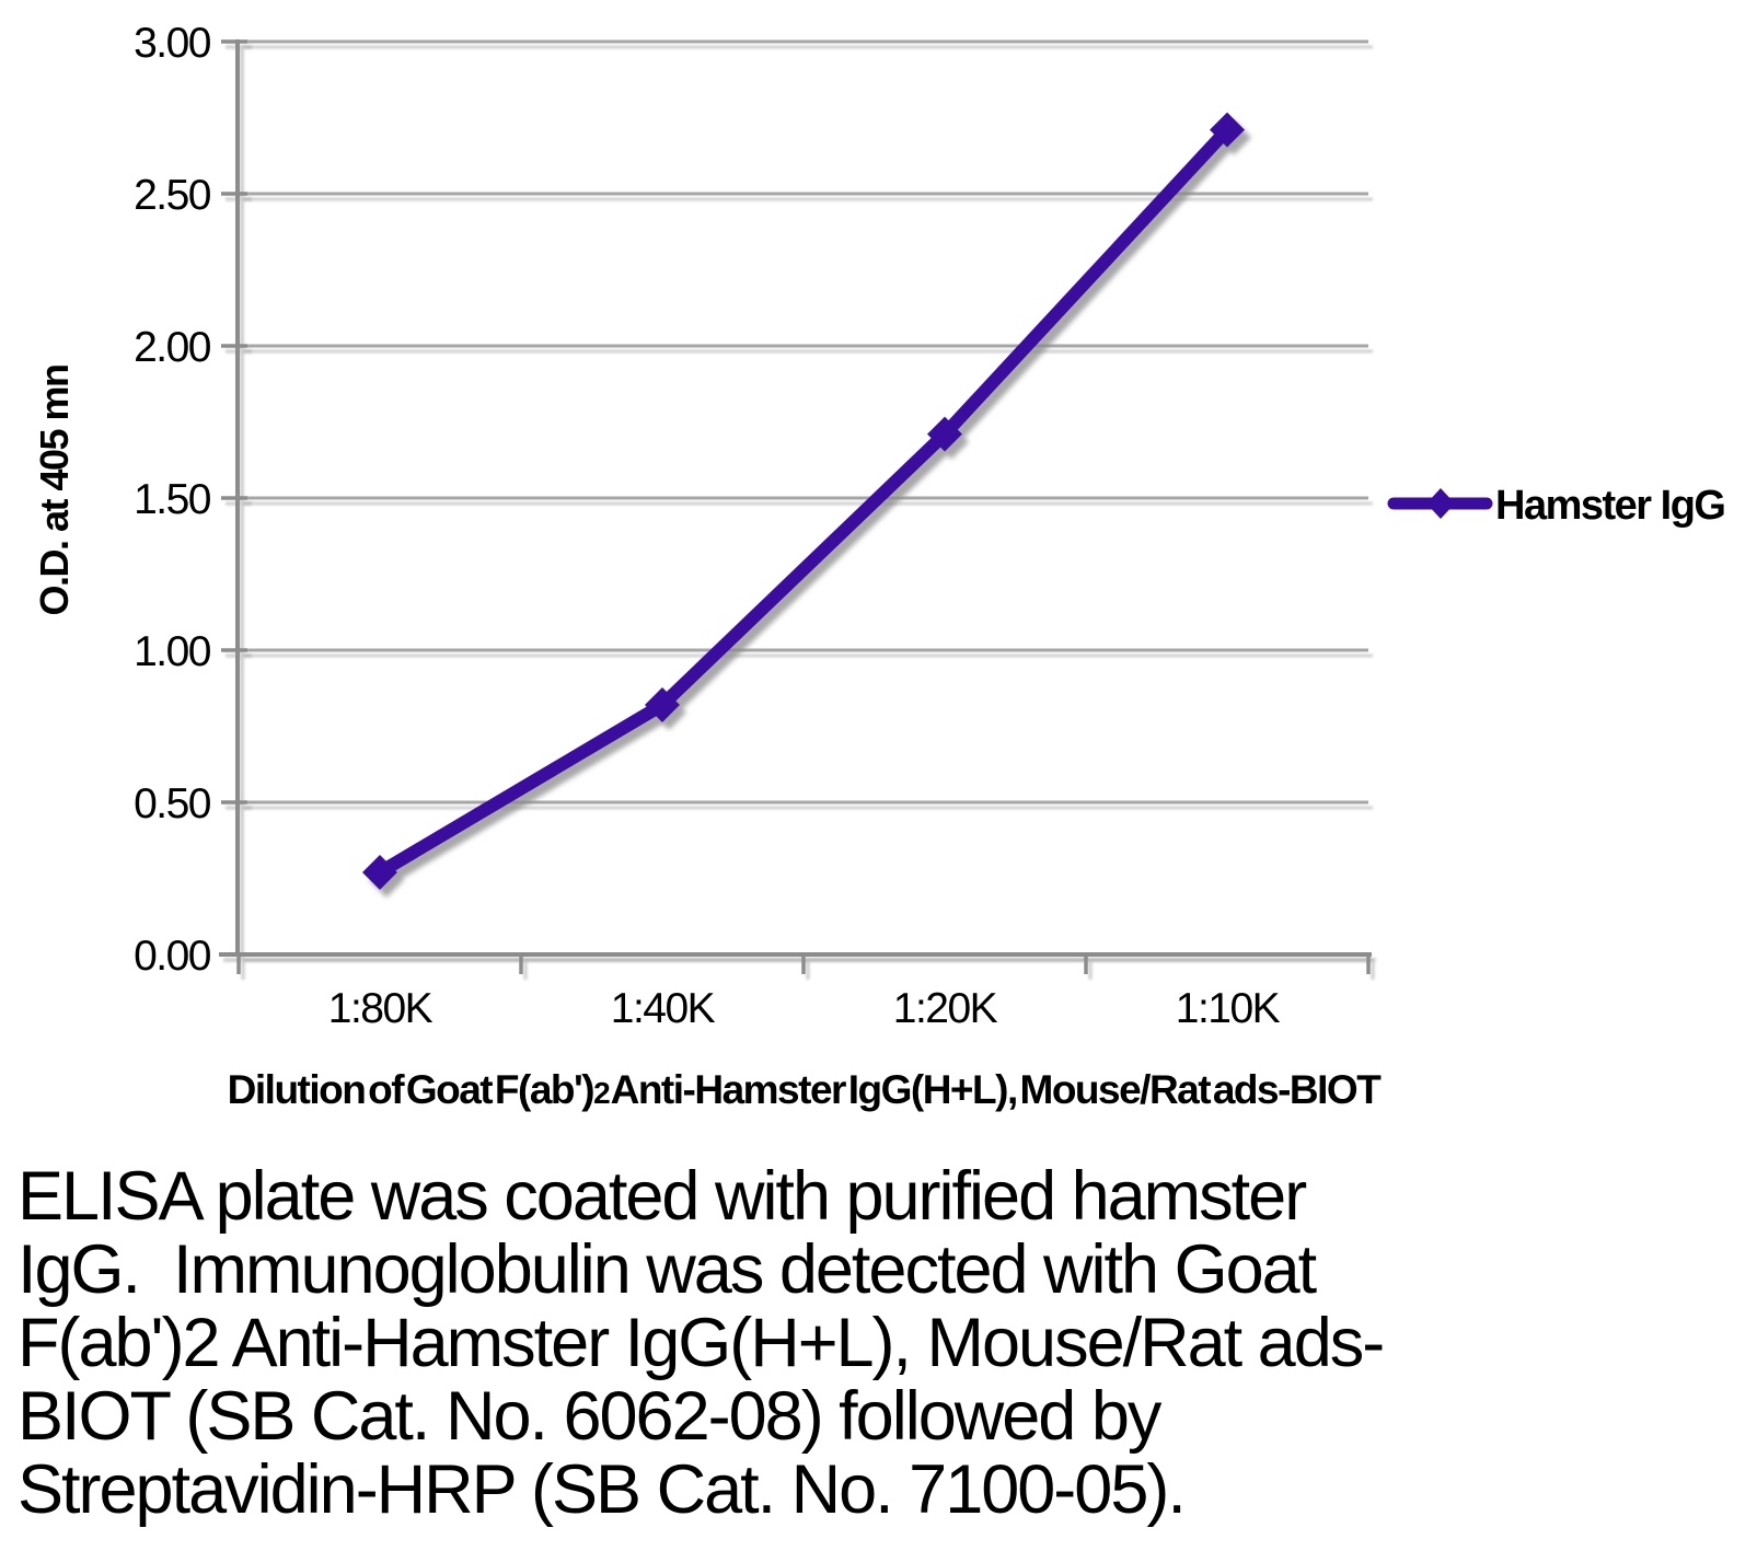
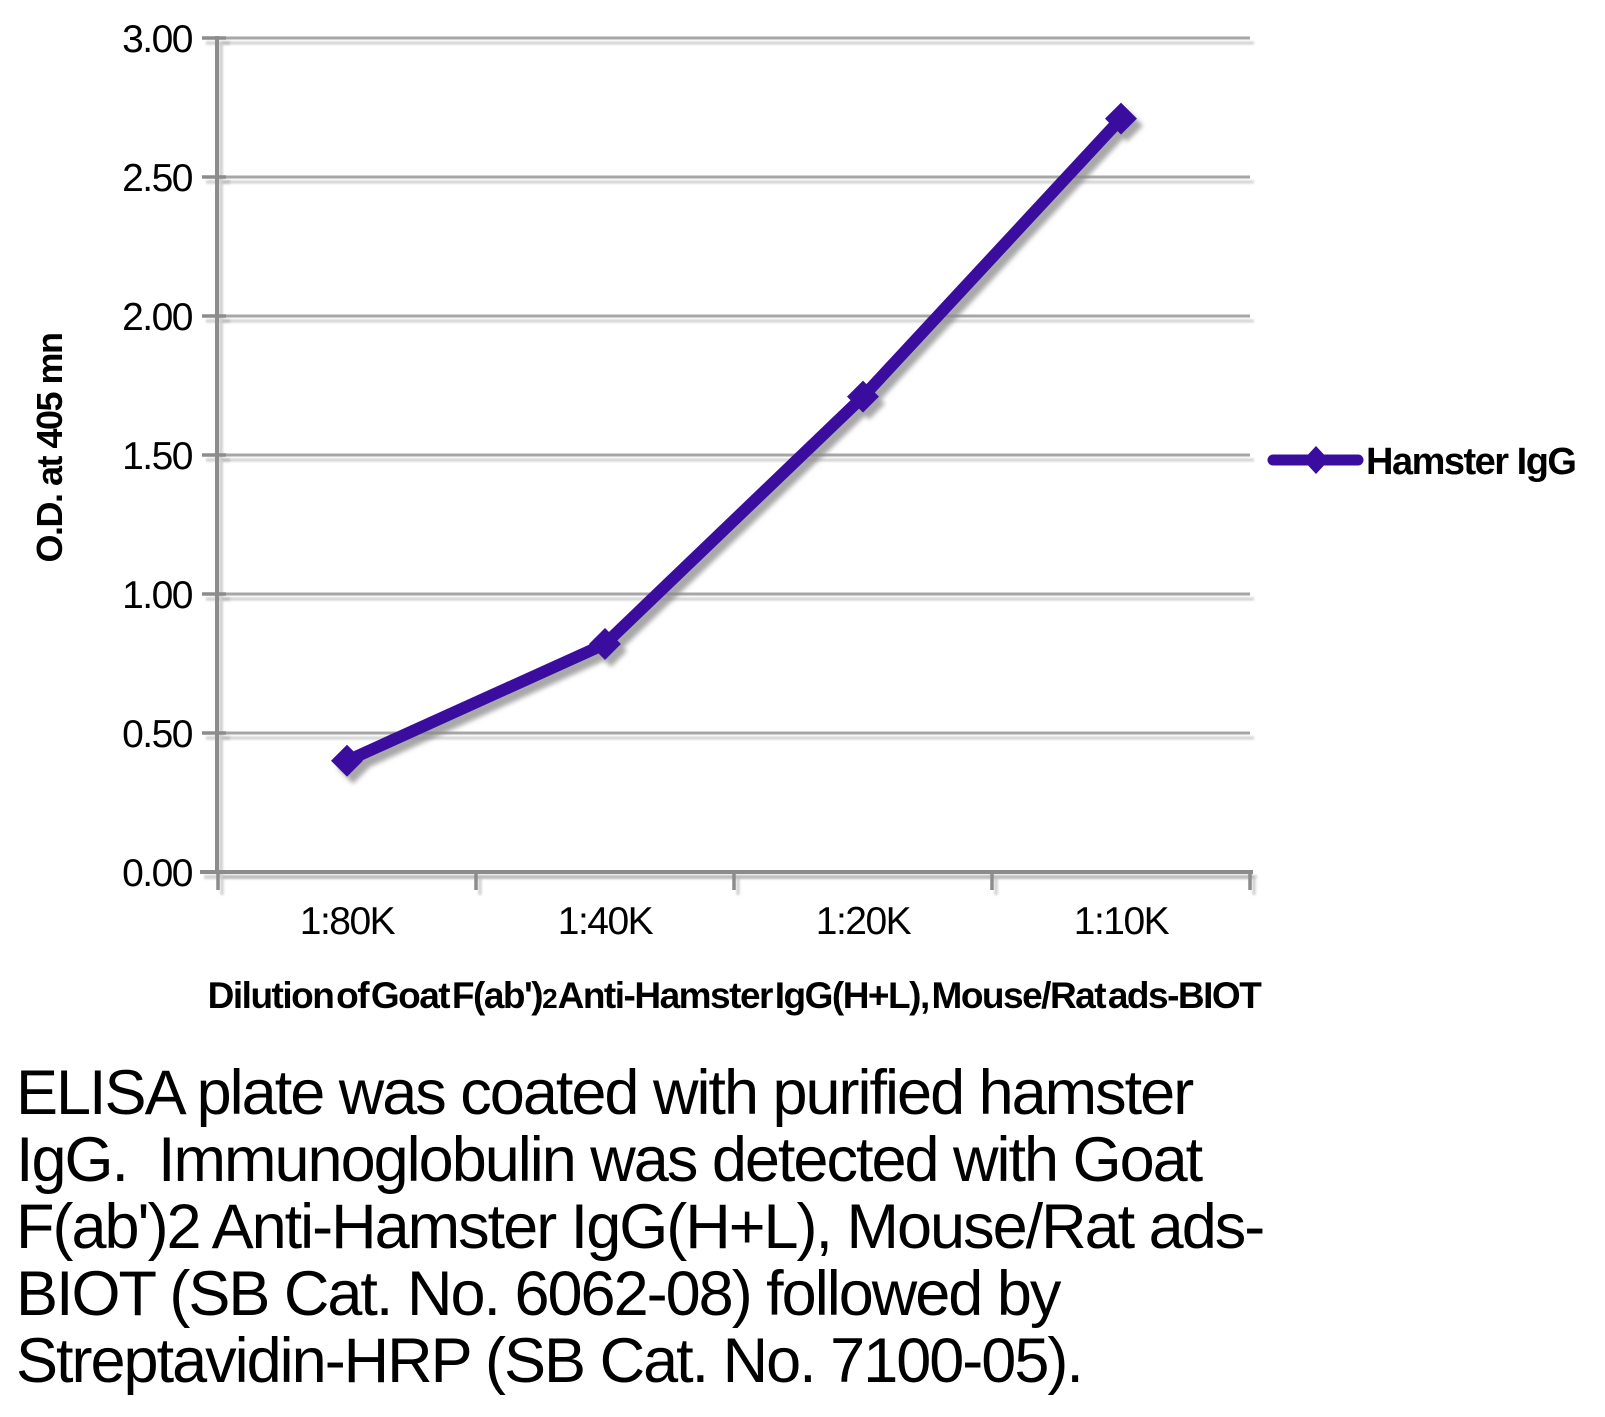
1:80K: 0.27 -> 0.40
